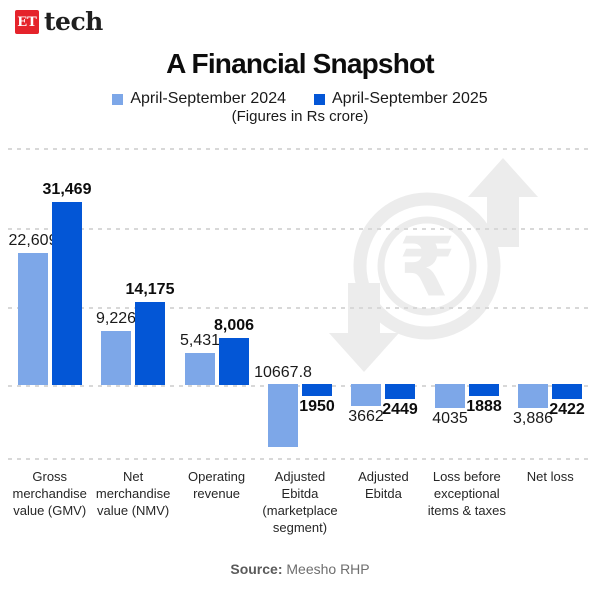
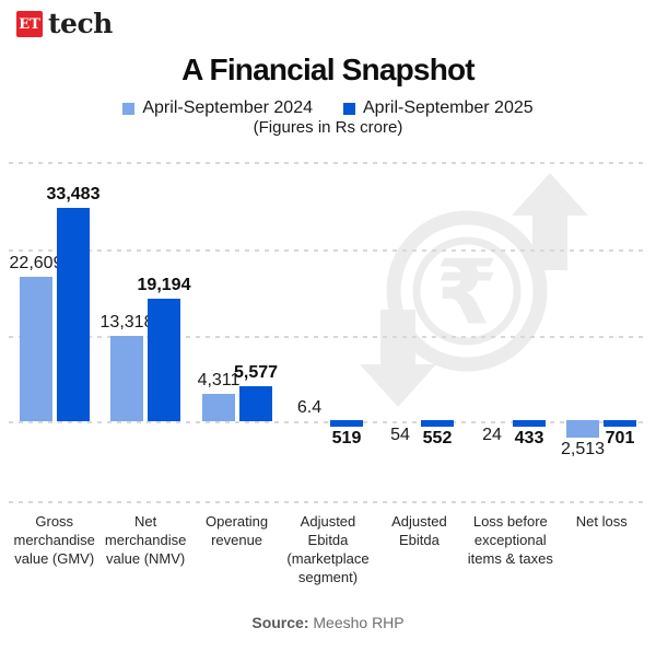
April-September 2025/Gross merchandise value (GMV): 31,469 -> 33,483
April-September 2024/Net merchandise value (NMV): 9,226 -> 13,318
April-September 2025/Net merchandise value (NMV): 14,175 -> 19,194
April-September 2024/Operating revenue: 5,431 -> 4,311
April-September 2025/Operating revenue: 8,006 -> 5,577
April-September 2024/Adjusted Ebitda (marketplace segment): 10667.8 -> 6.4
April-September 2025/Adjusted Ebitda (marketplace segment): 1950 -> 519
April-September 2024/Adjusted Ebitda: 3662 -> 54
April-September 2025/Adjusted Ebitda: 2449 -> 552
April-September 2024/Loss before exceptional items & taxes: 4035 -> 24
April-September 2025/Loss before exceptional items & taxes: 1888 -> 433
April-September 2024/Net loss: 3,886 -> 2,513
April-September 2025/Net loss: 2422 -> 701
